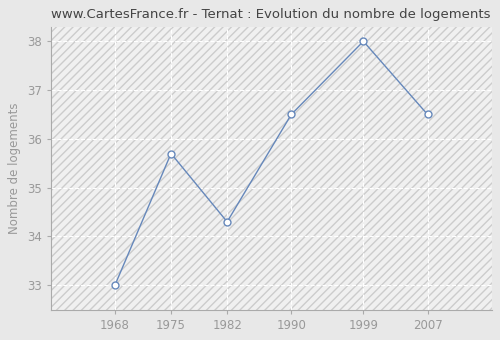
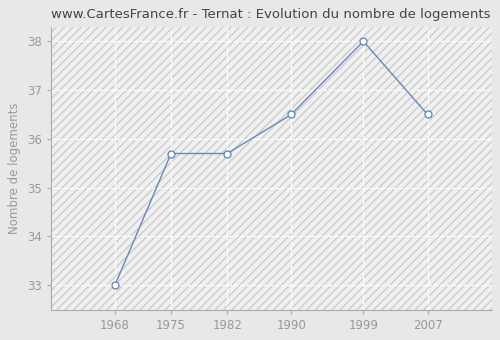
1982: 34.3 -> 35.7
